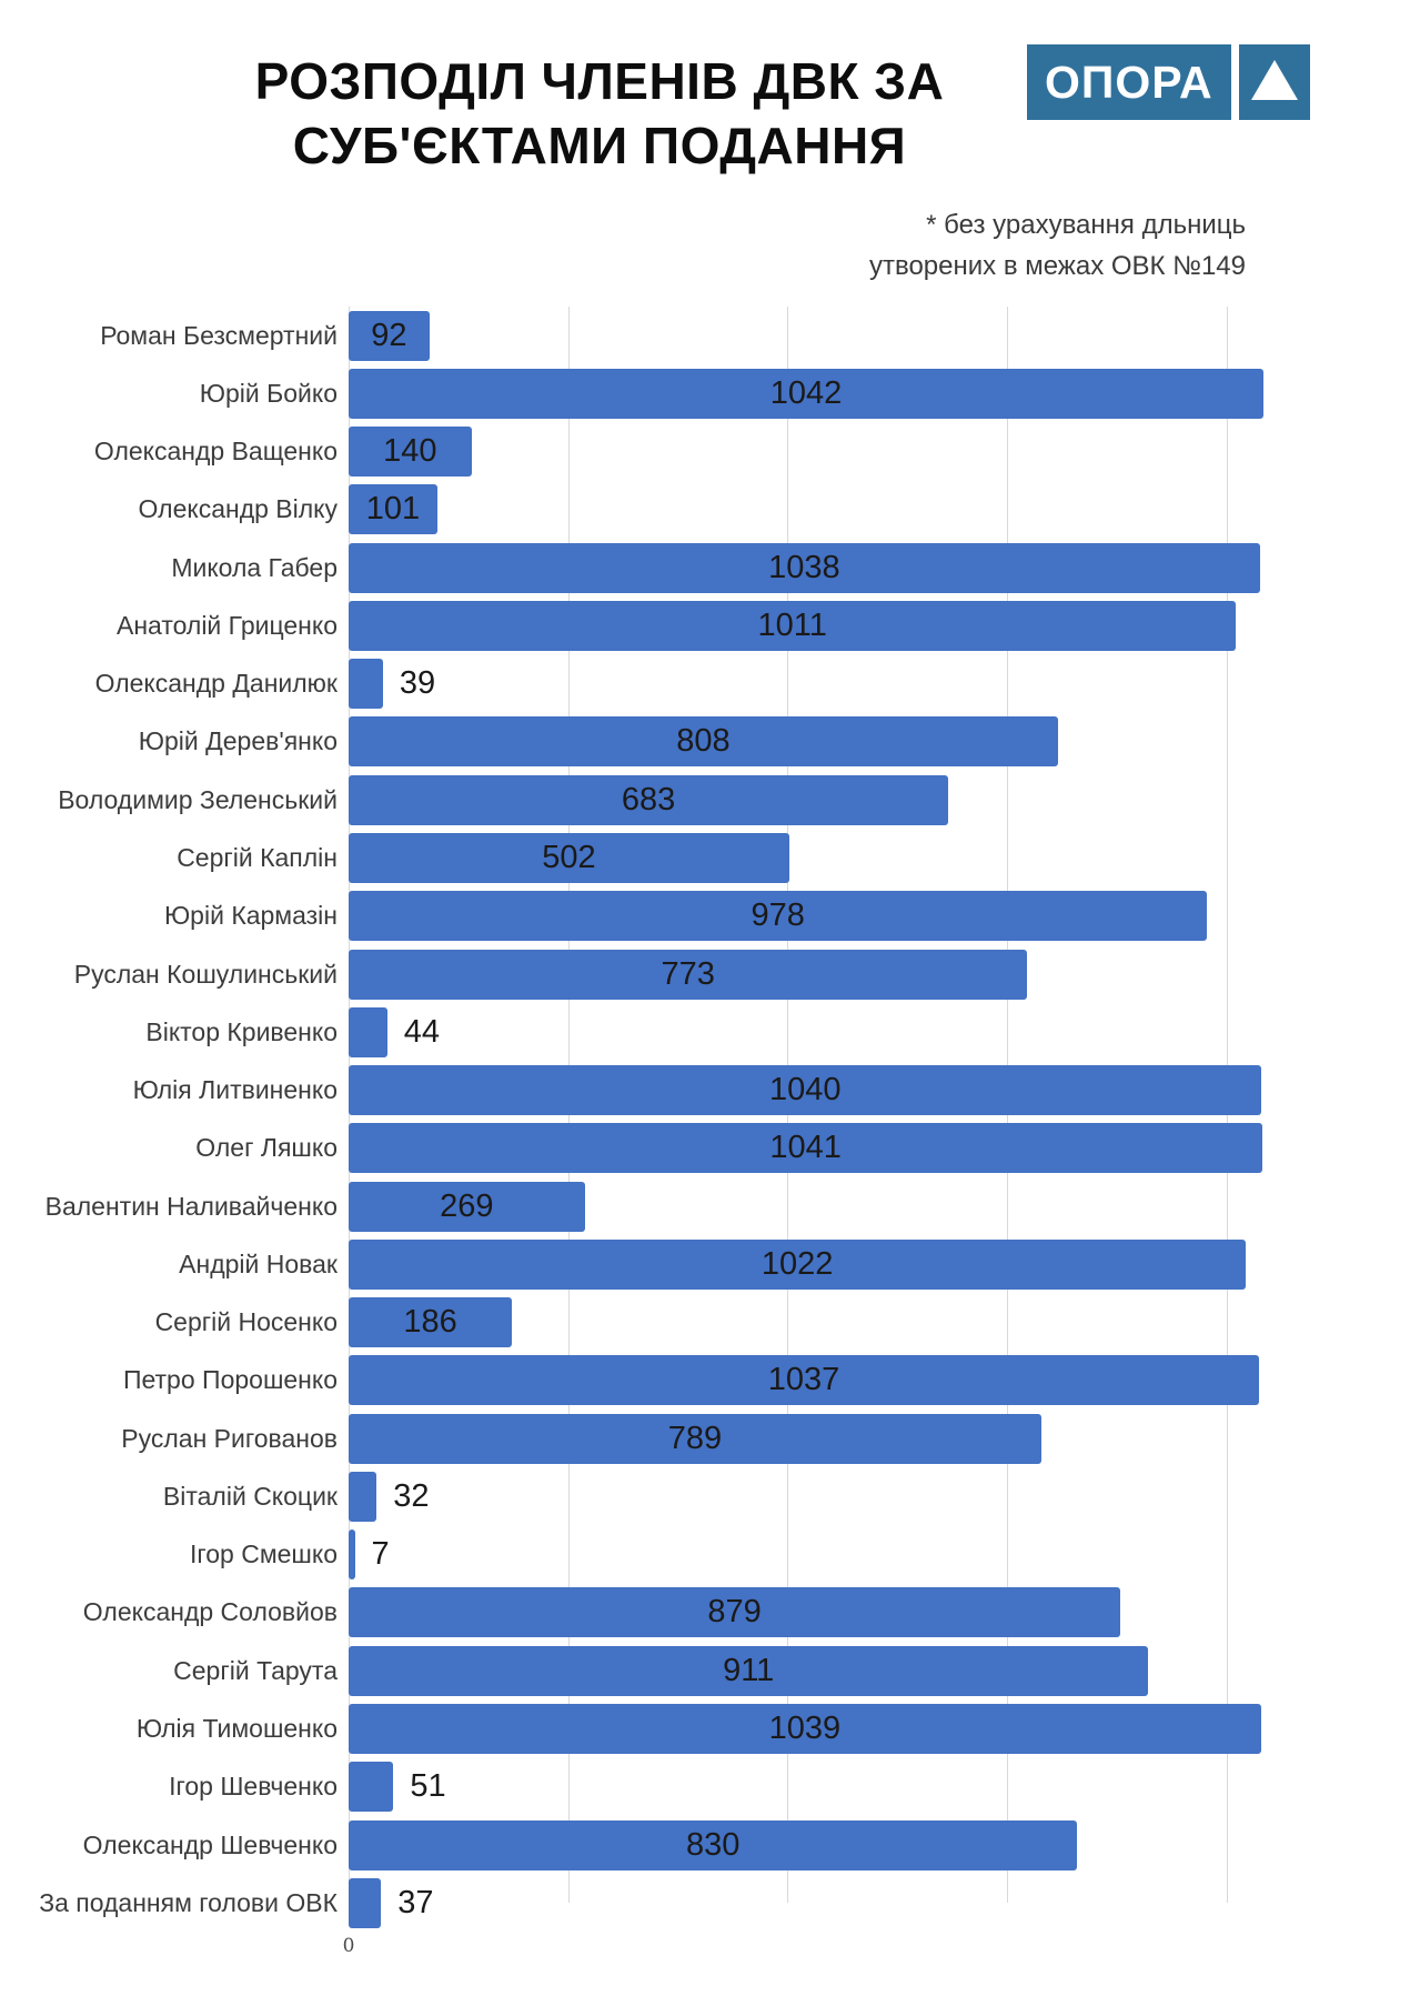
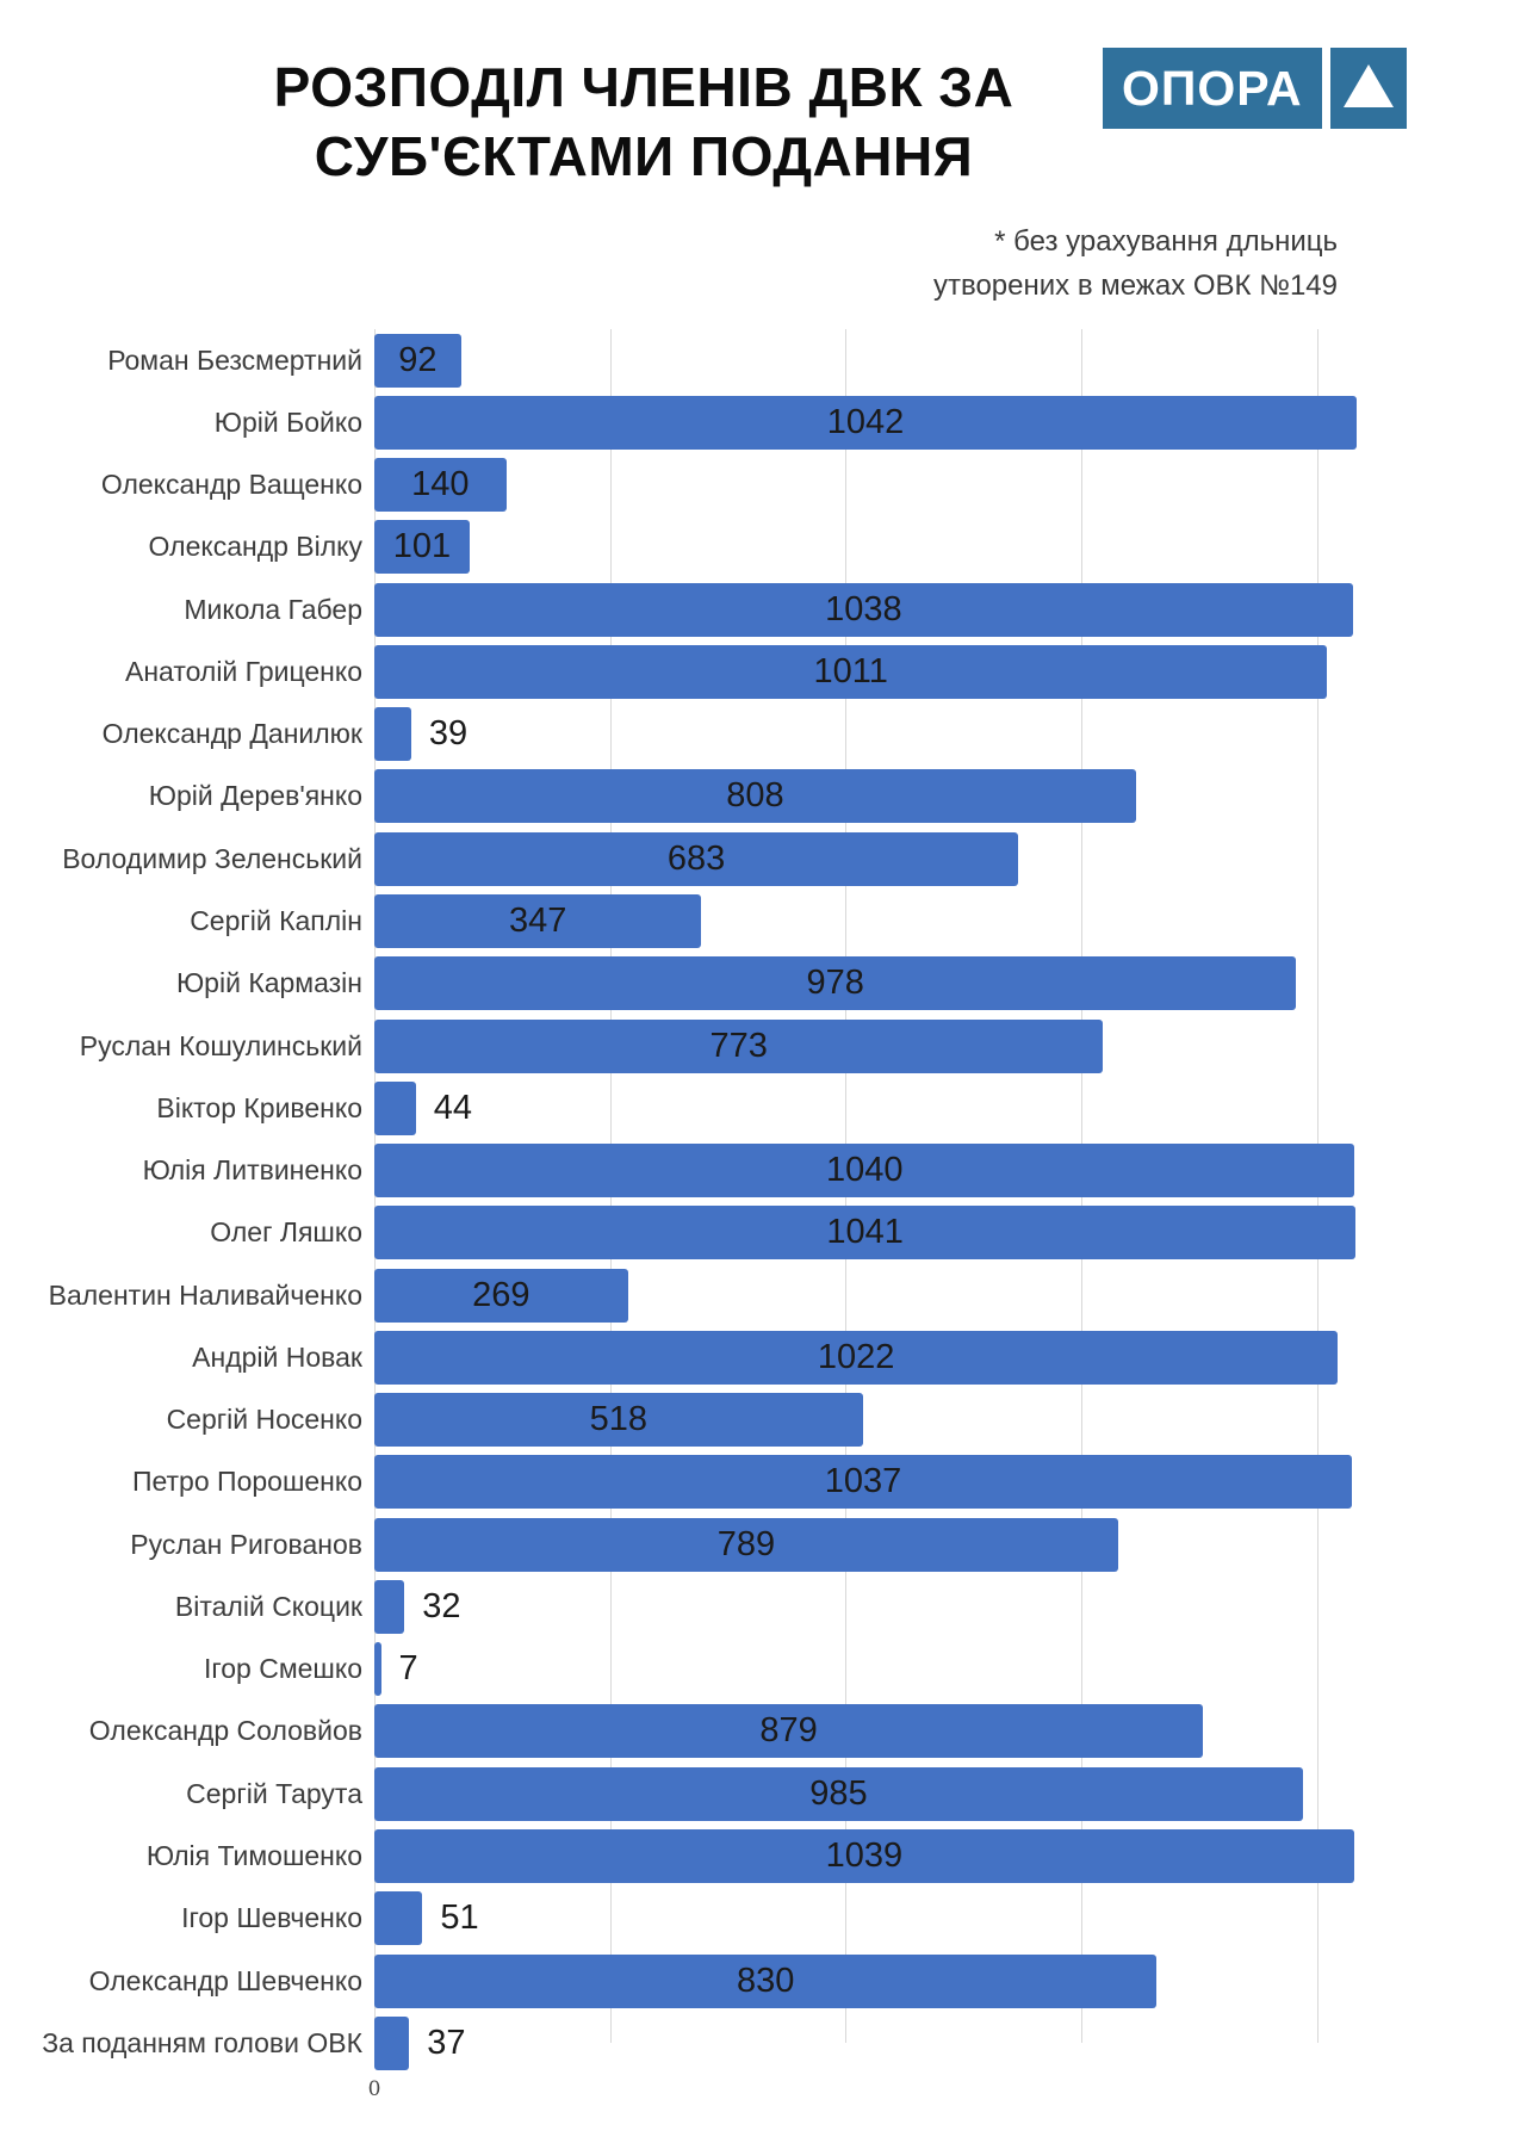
Сергій Каплін: 502 -> 347
Сергій Носенко: 186 -> 518
Сергій Тарута: 911 -> 985
